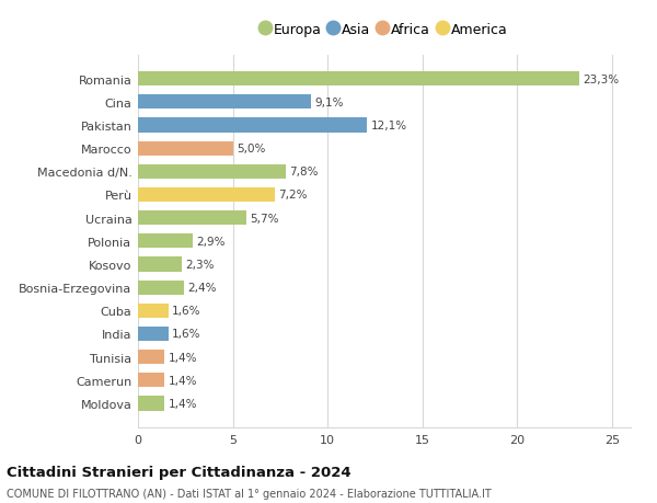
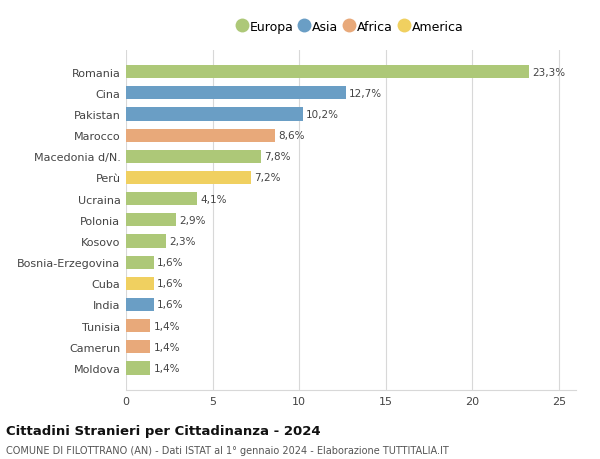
Cina: 9,1% -> 12,7%
Pakistan: 12,1% -> 10,2%
Marocco: 5,0% -> 8,6%
Ucraina: 5,7% -> 4,1%
Bosnia-Erzegovina: 2,4% -> 1,6%
